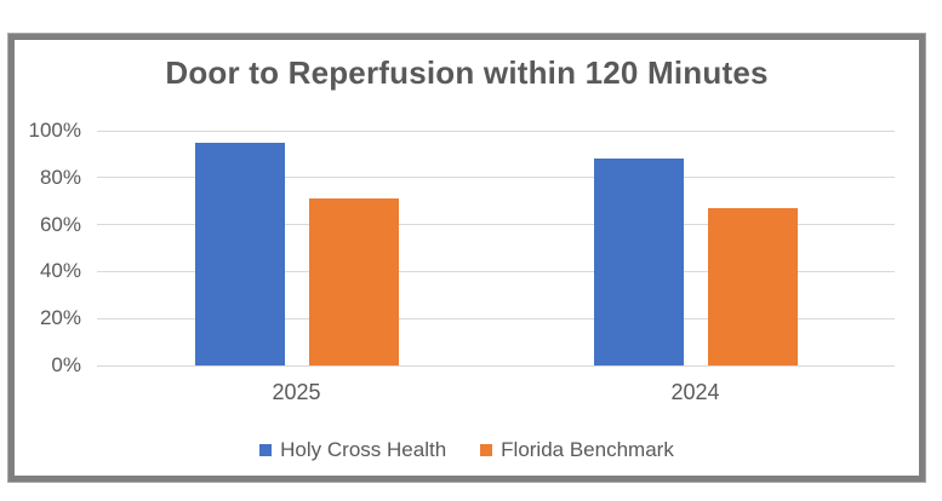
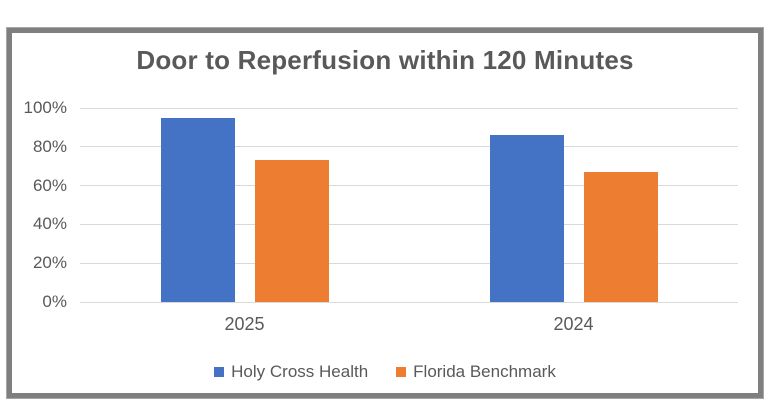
Florida Benchmark/2025: 71% -> 73%
Holy Cross Health/2024: 88% -> 86%
